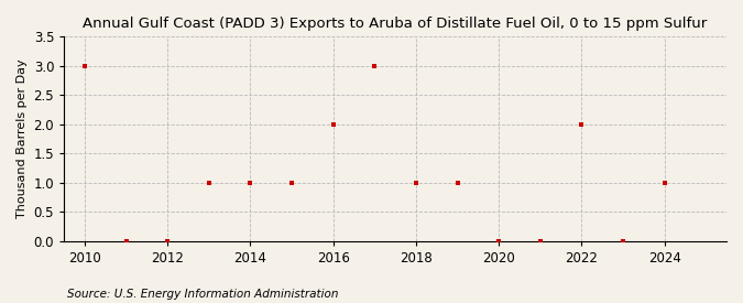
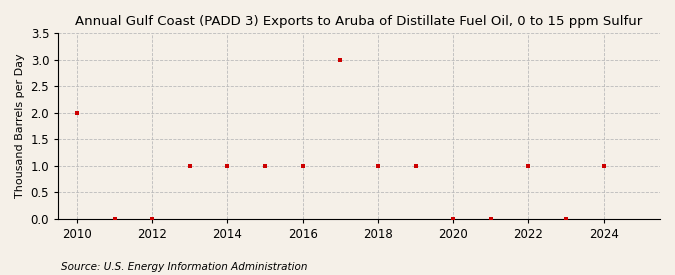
2010: 3 -> 2
2016: 2 -> 1
2022: 2 -> 1
